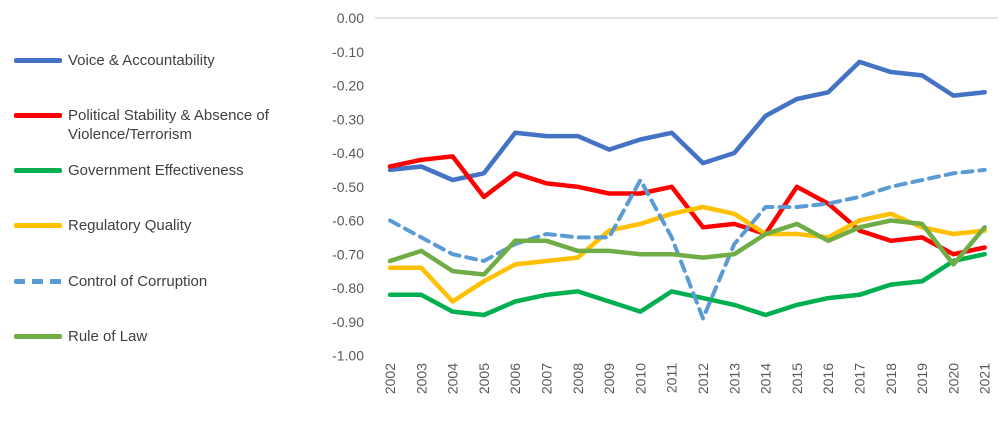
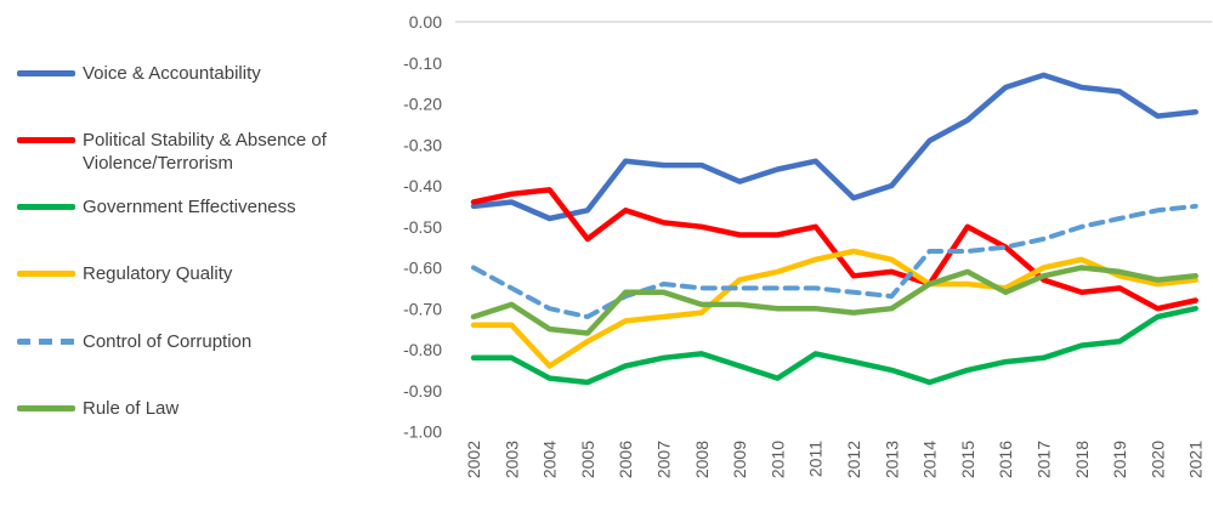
Control of Corruption/2010: -0.48 -> -0.65
Control of Corruption/2012: -0.89 -> -0.66
Voice & Accountability/2016: -0.22 -> -0.16
Rule of Law/2020: -0.73 -> -0.63
